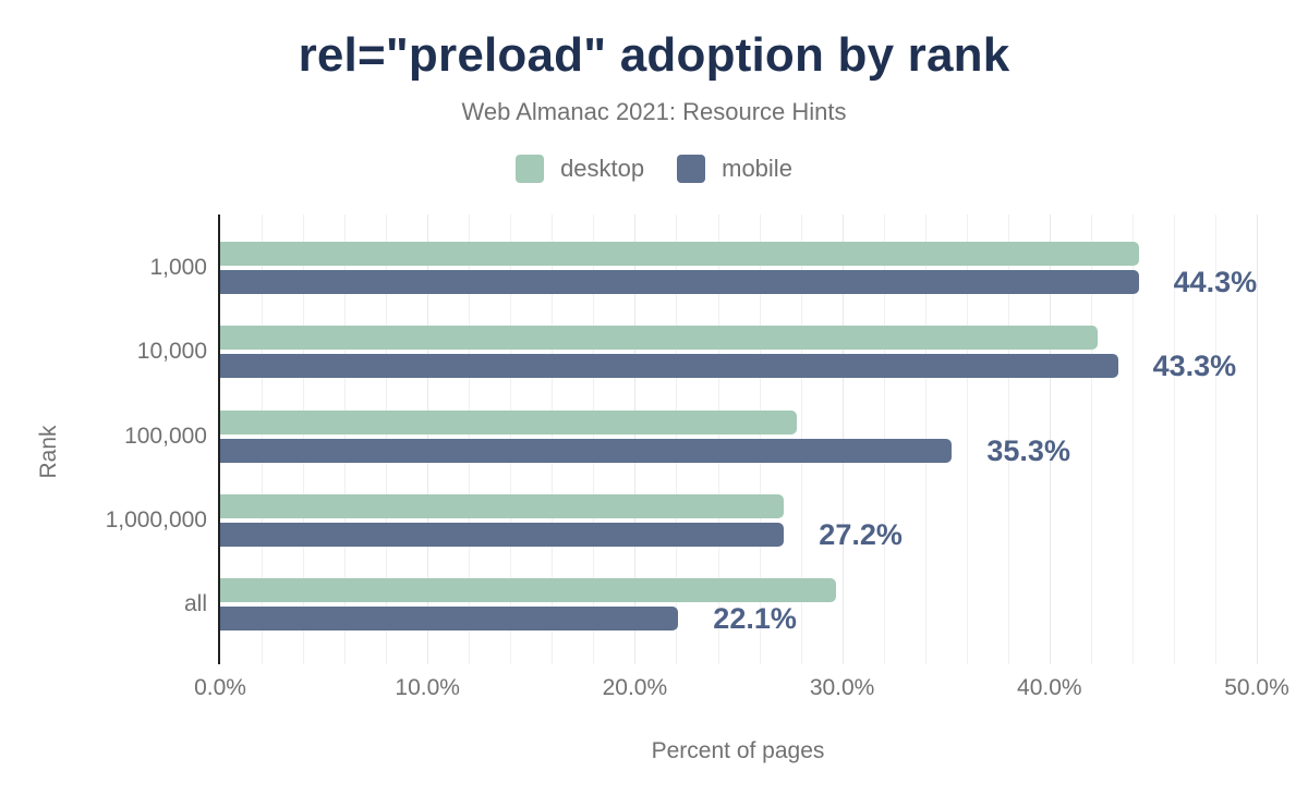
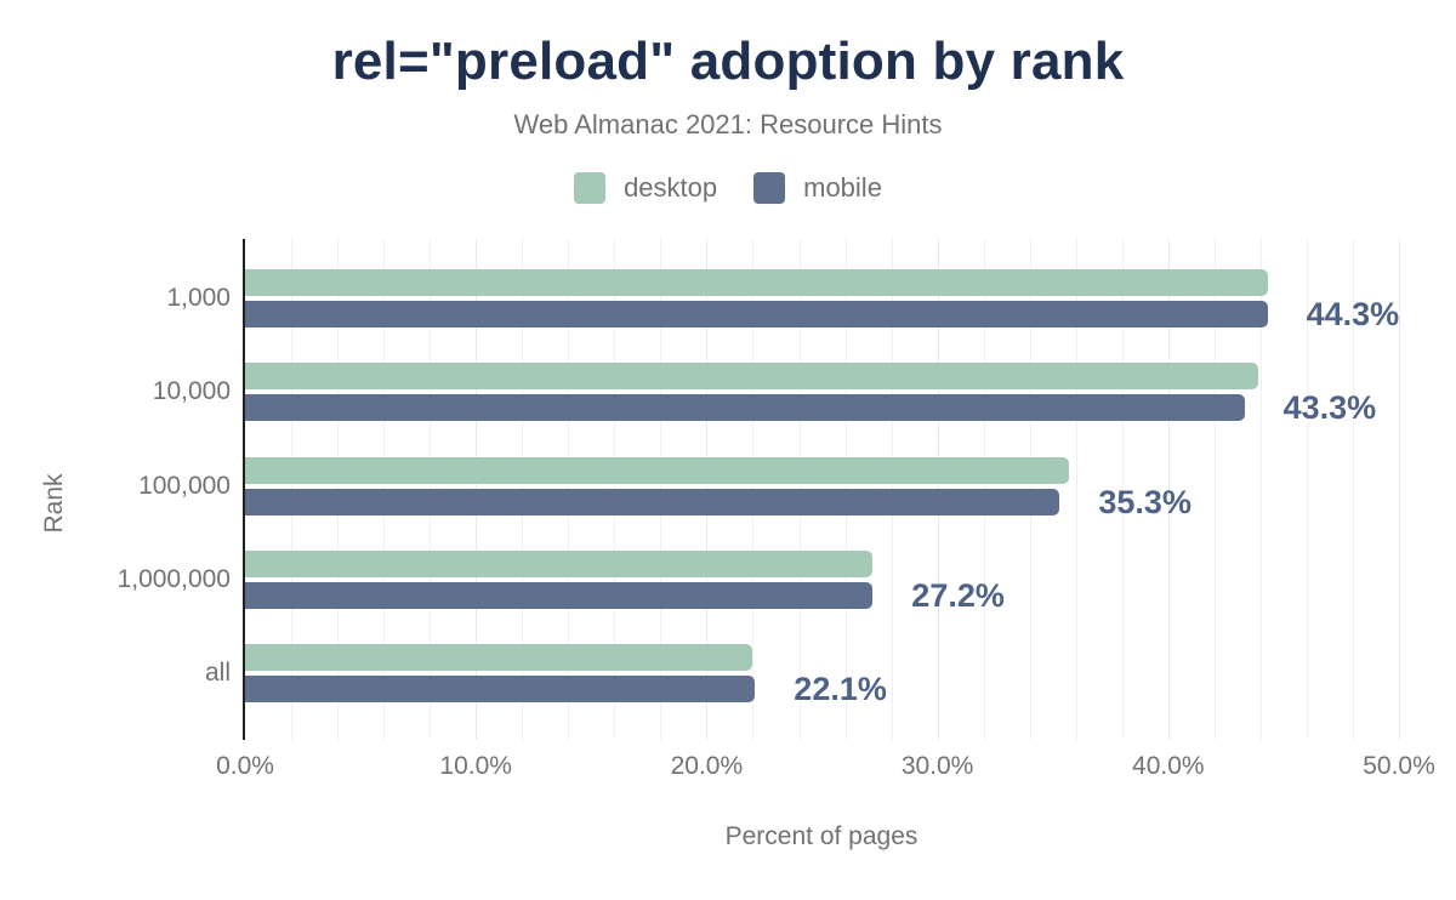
desktop/10,000: 42.3% -> 43.9%
desktop/100,000: 27.8% -> 35.7%
desktop/all: 29.7% -> 22.0%
